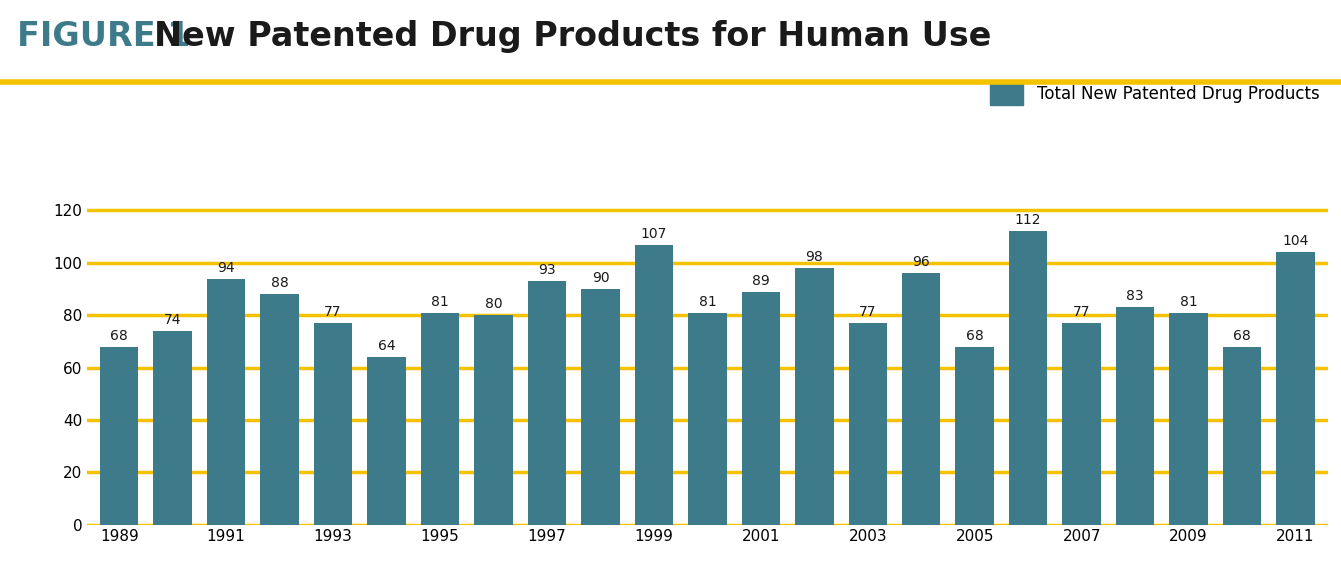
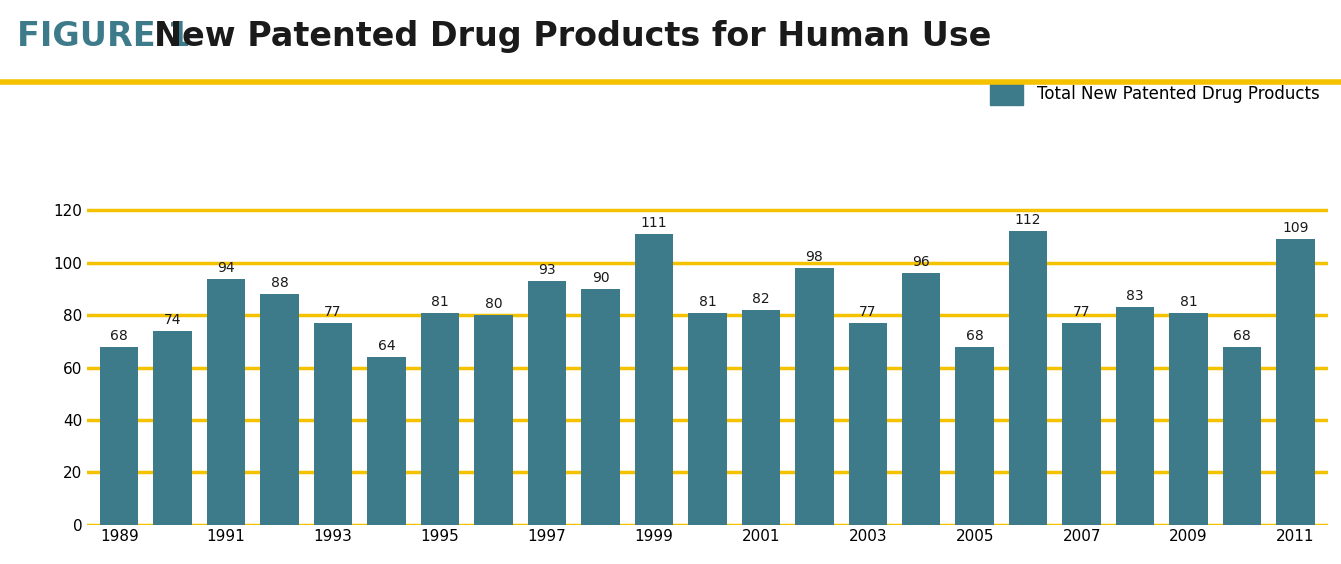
1999: 107 -> 111
2001: 89 -> 82
2011: 104 -> 109
